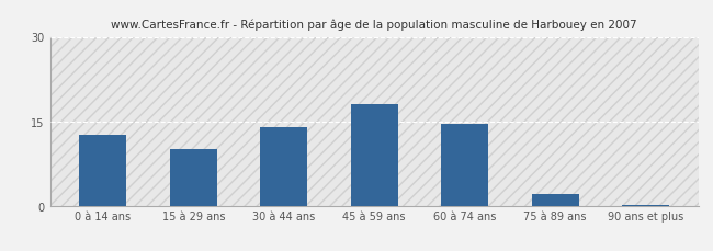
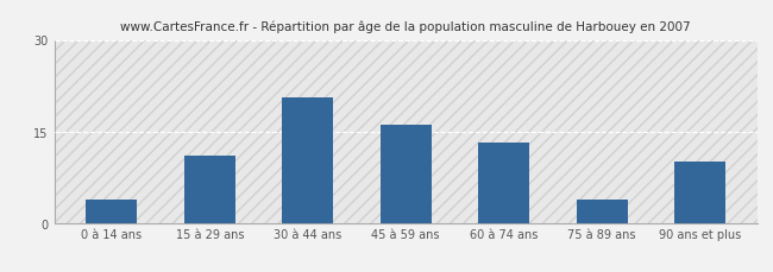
0 à 14 ans: 12.5 -> 3.8
15 à 29 ans: 10.0 -> 11.0
30 à 44 ans: 14.0 -> 20.6
45 à 59 ans: 18.0 -> 16.0
60 à 74 ans: 14.5 -> 13.2
75 à 89 ans: 2.0 -> 3.8
90 ans et plus: 0.2 -> 10.0
